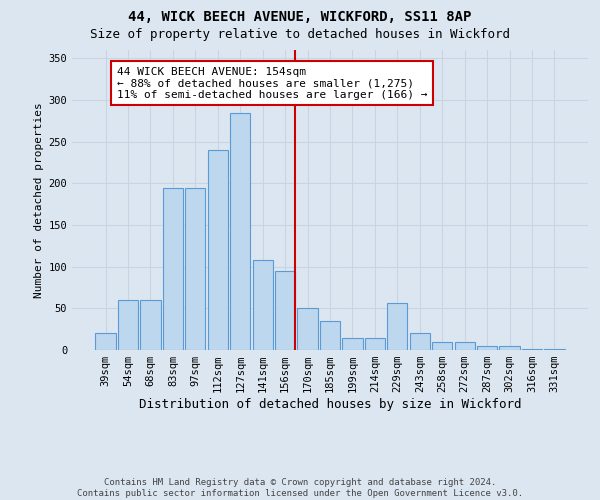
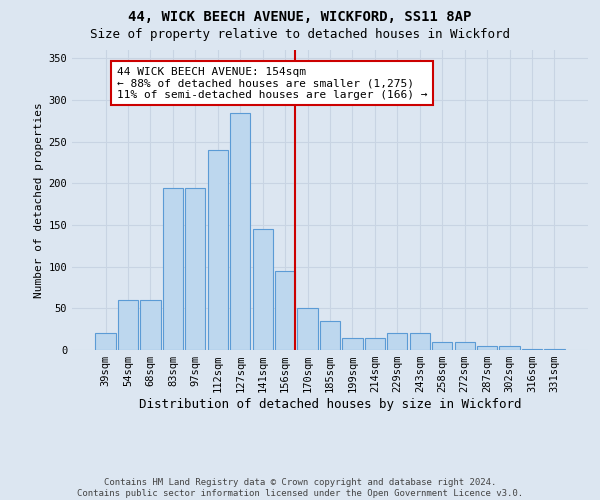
141sqm: 108 -> 145
229sqm: 56 -> 20
